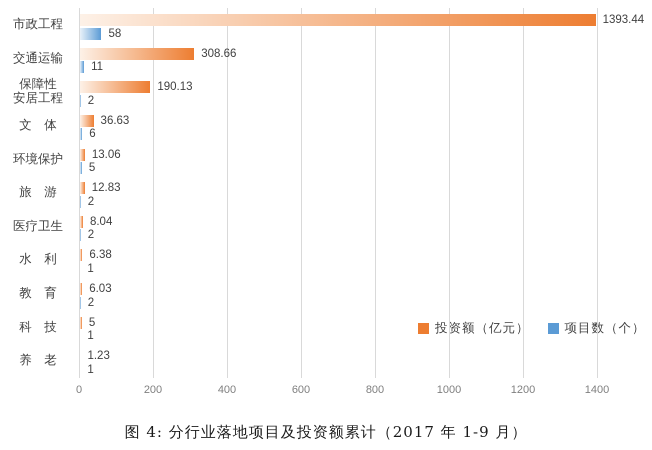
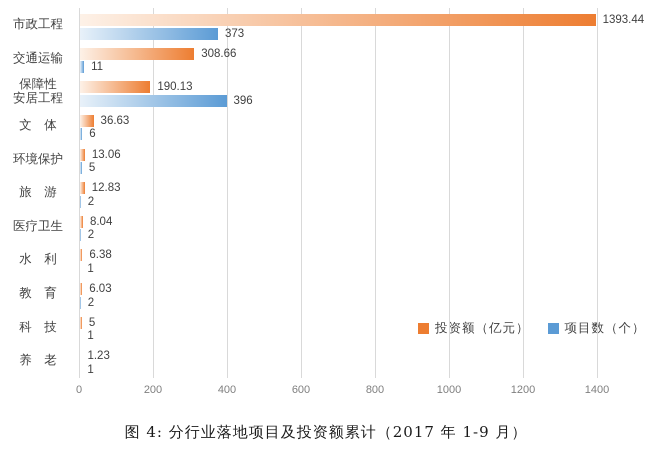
项目数（个）/市政工程: 58 -> 373
项目数（个）/保障性 安居工程: 2 -> 396
